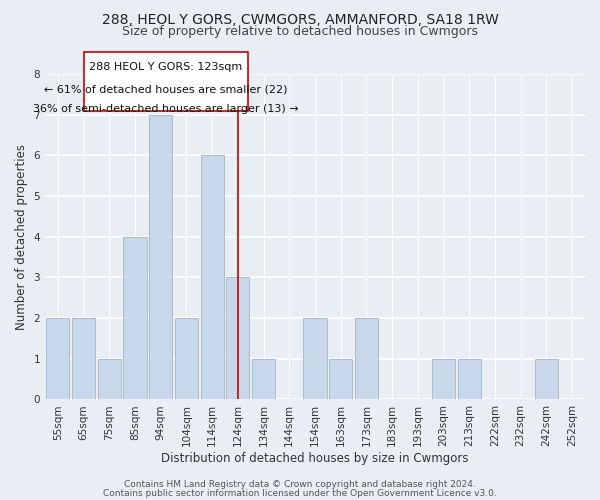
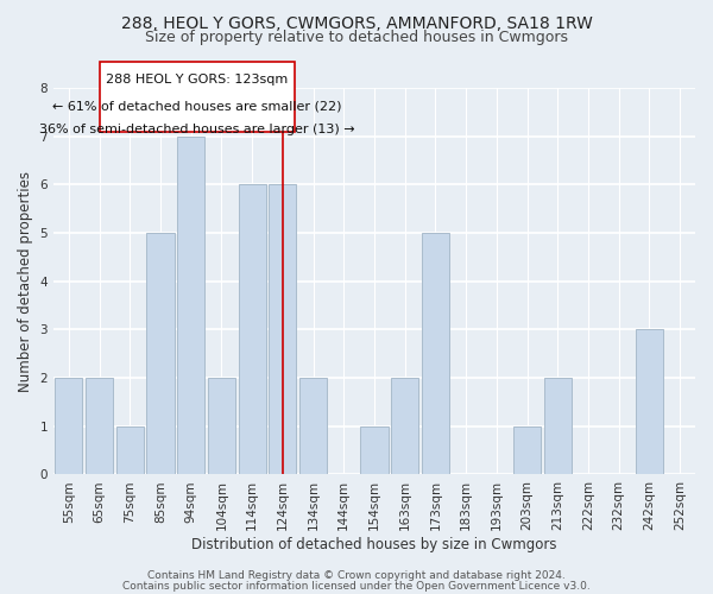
85sqm: 4 -> 5
124sqm: 3 -> 6
134sqm: 1 -> 2
154sqm: 2 -> 1
163sqm: 1 -> 2
173sqm: 2 -> 5
213sqm: 1 -> 2
242sqm: 1 -> 3
